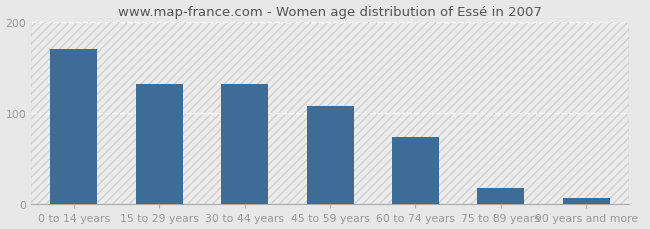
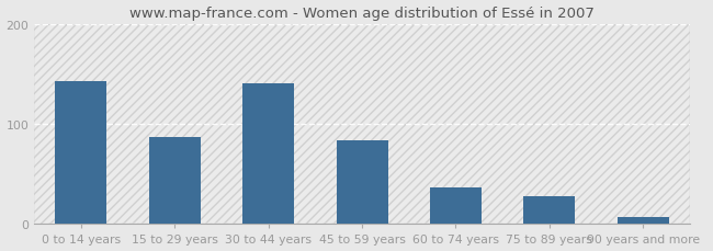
0 to 14 years: 170 -> 143
15 to 29 years: 132 -> 87
30 to 44 years: 132 -> 140
45 to 59 years: 108 -> 84
60 to 74 years: 74 -> 37
75 to 89 years: 18 -> 28
